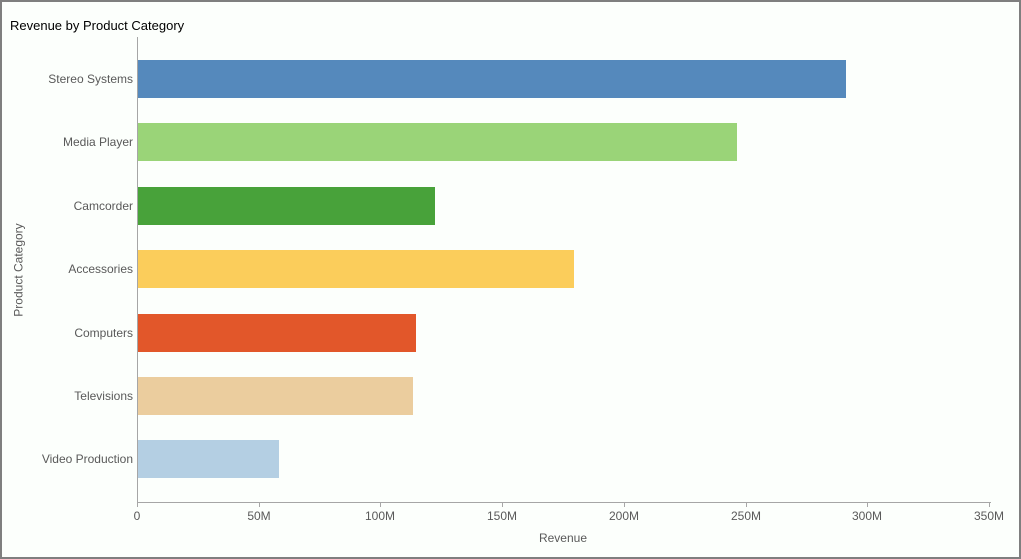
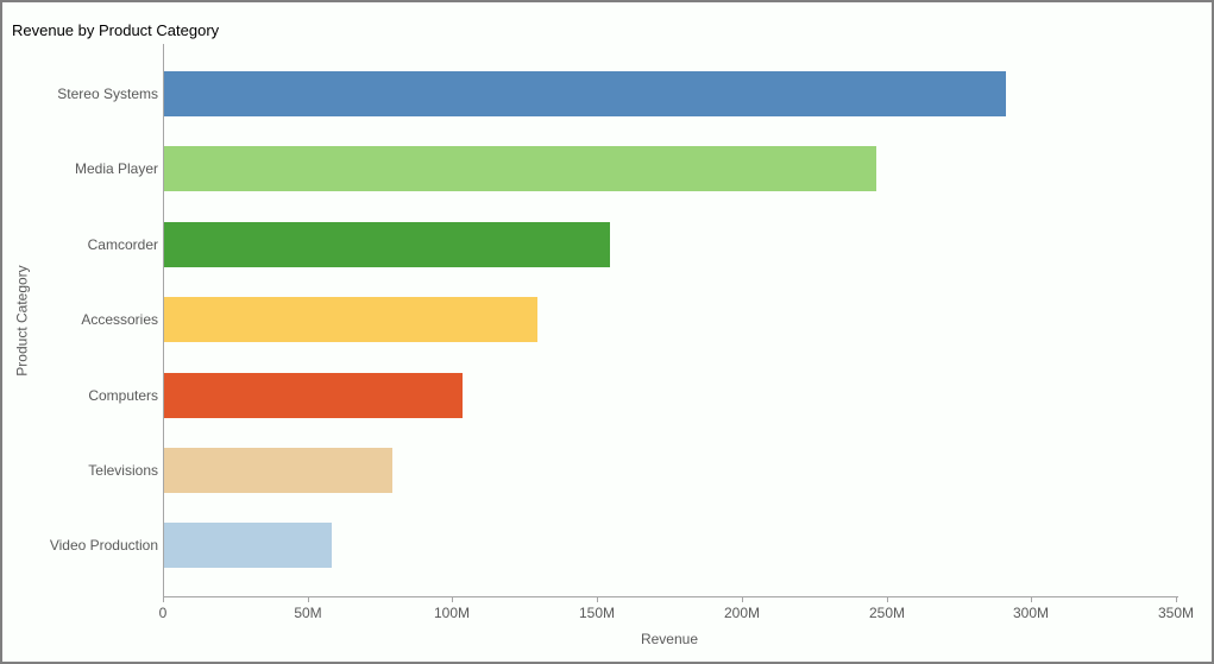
Camcorder: 122M -> 154M
Accessories: 179M -> 129M
Computers: 114M -> 103M
Televisions: 113M -> 79M
